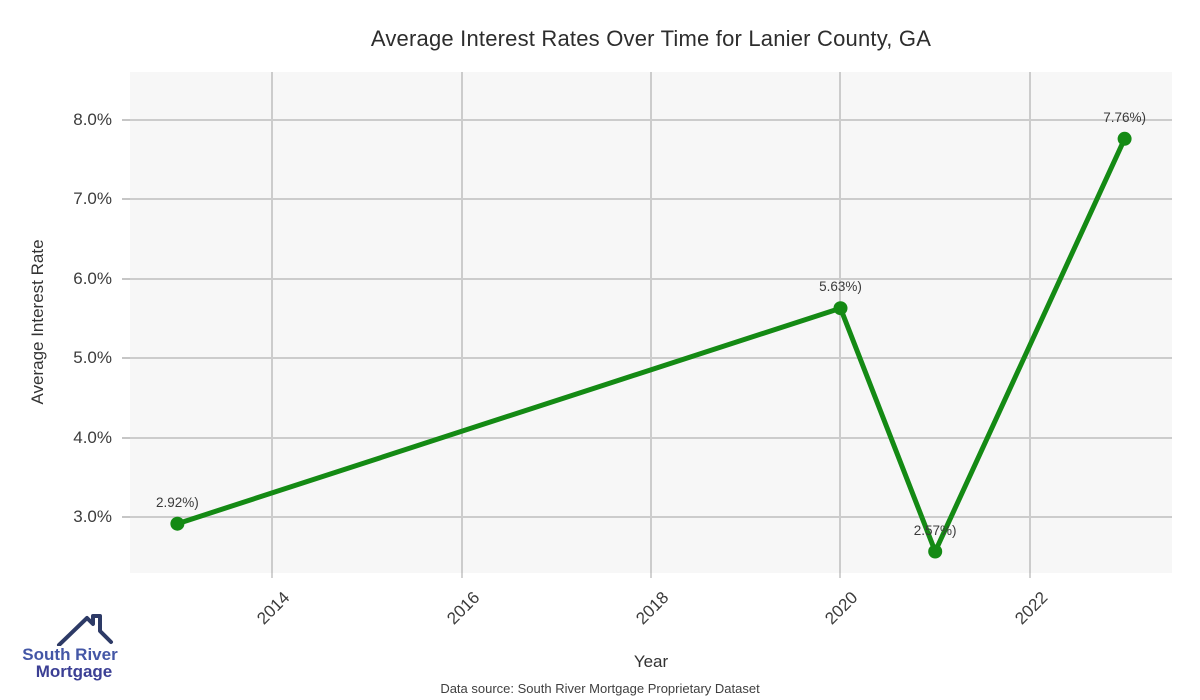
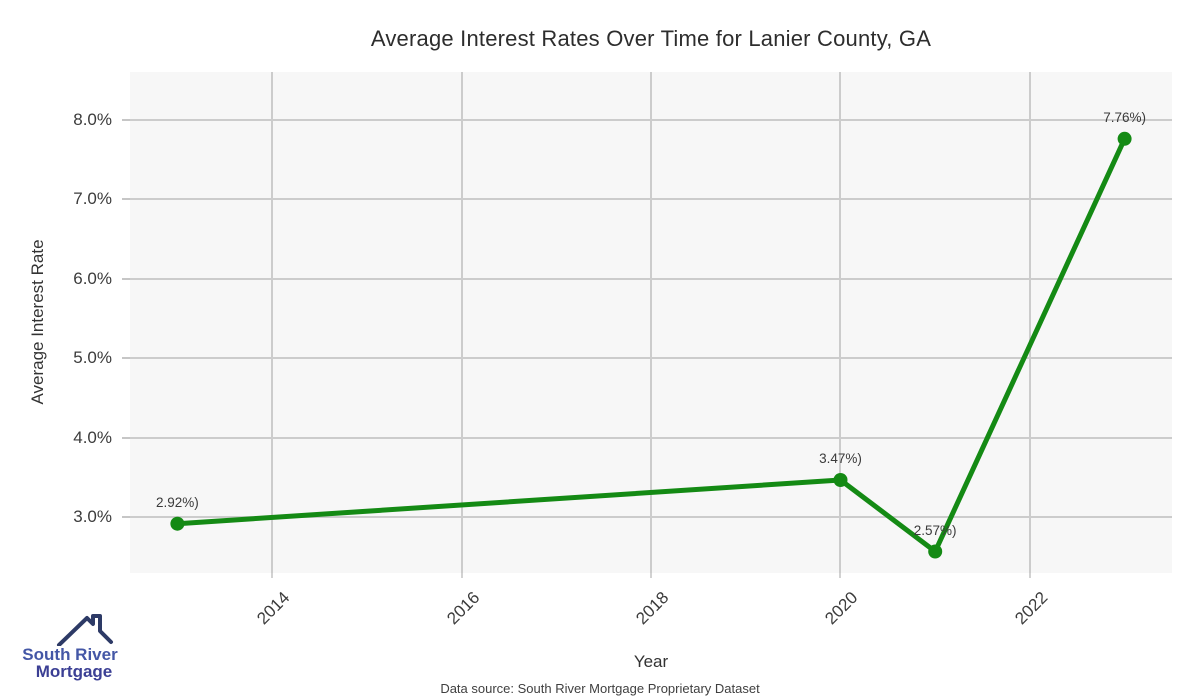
2020: 5.63% -> 3.47%
